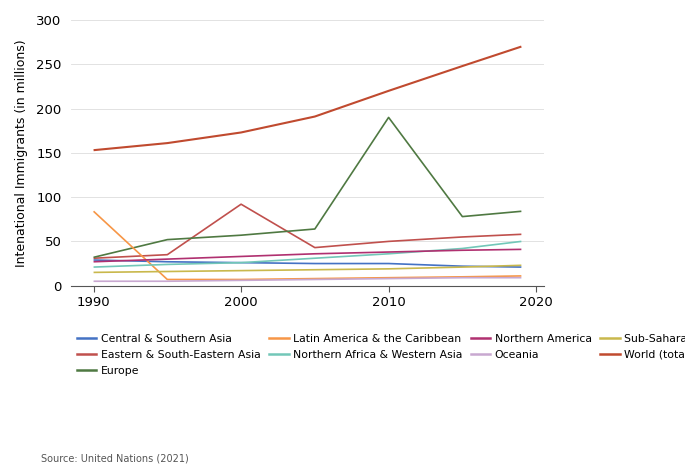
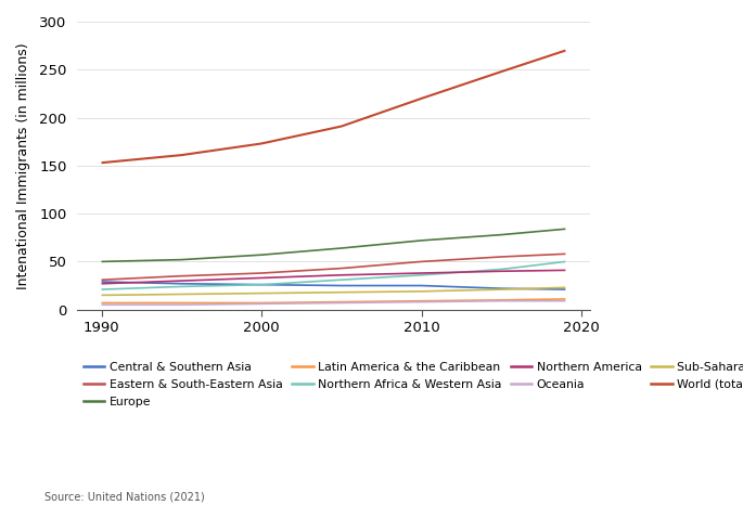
Europe/1990: 32 -> 50
Latin America & the Caribbean/1990: 84 -> 7
Eastern & South-Eastern Asia/2000: 92 -> 38
Europe/2010: 190 -> 72
